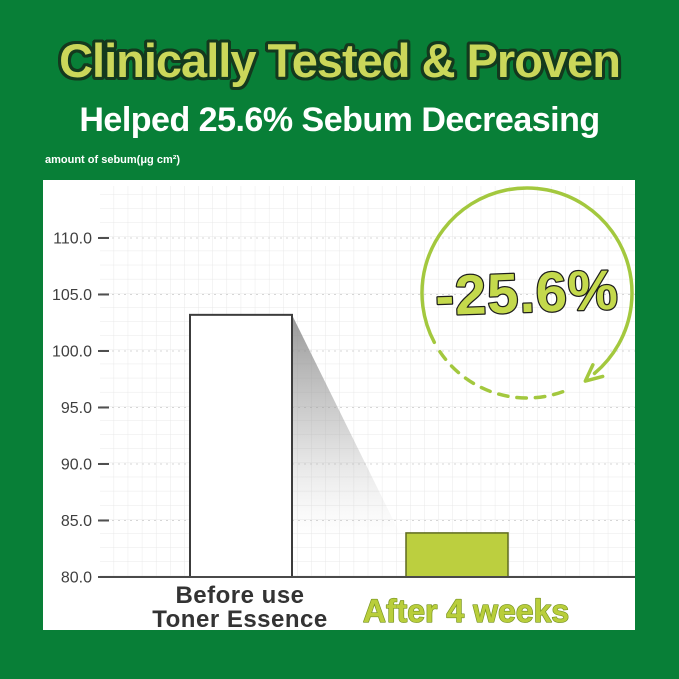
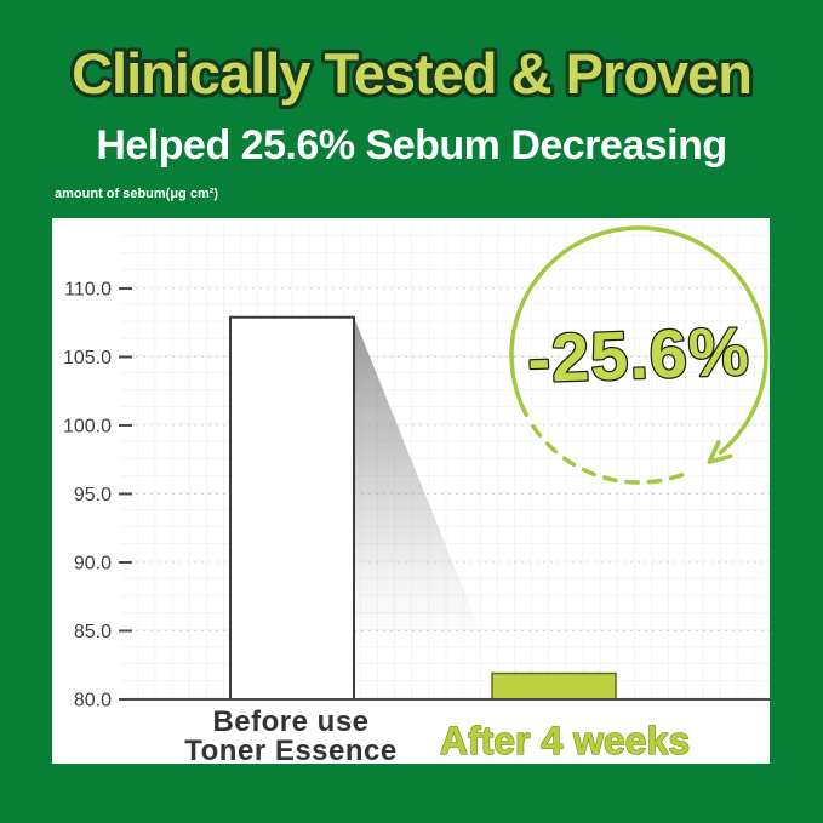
Before use Toner Essence: 103.2 -> 107.9
After 4 weeks: 83.9 -> 81.9
